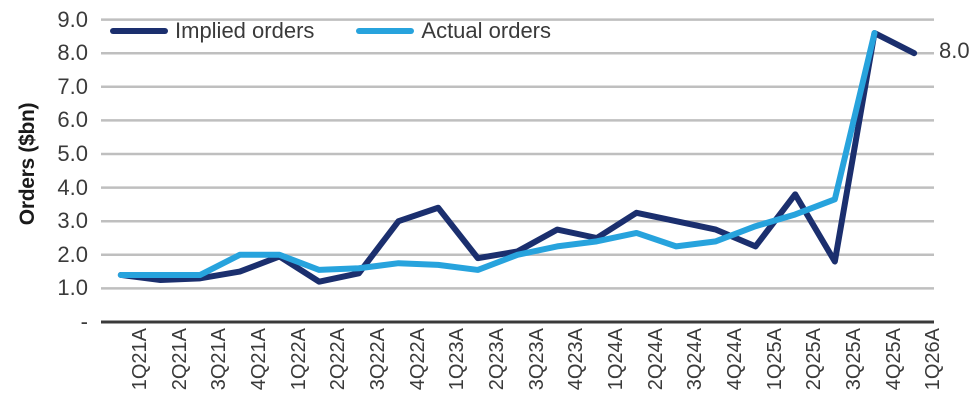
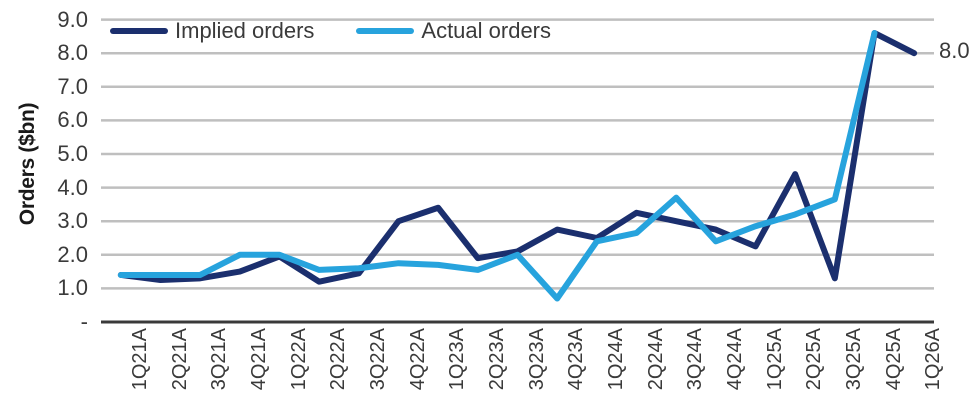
Actual orders/4Q23A: 2.2 -> 0.7
Actual orders/3Q24A: 2.2 -> 3.7
Implied orders/2Q25A: 3.8 -> 4.4
Implied orders/3Q25A: 1.8 -> 1.3
